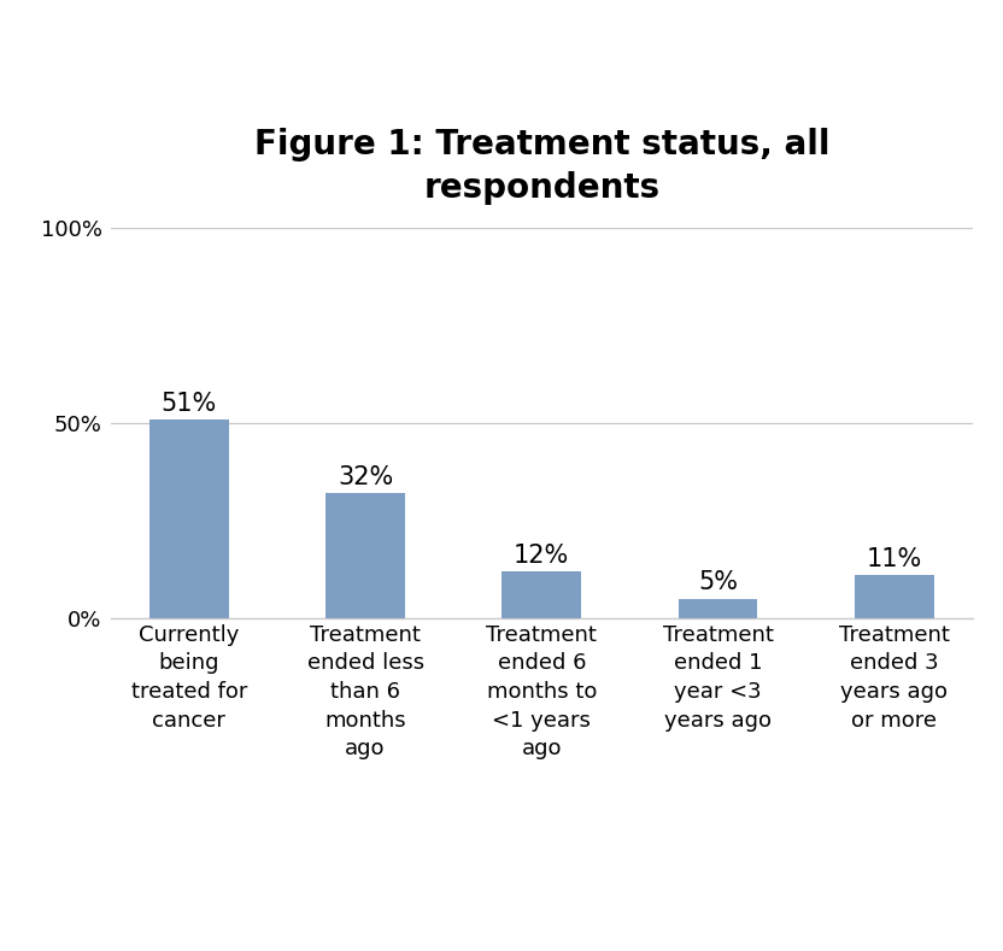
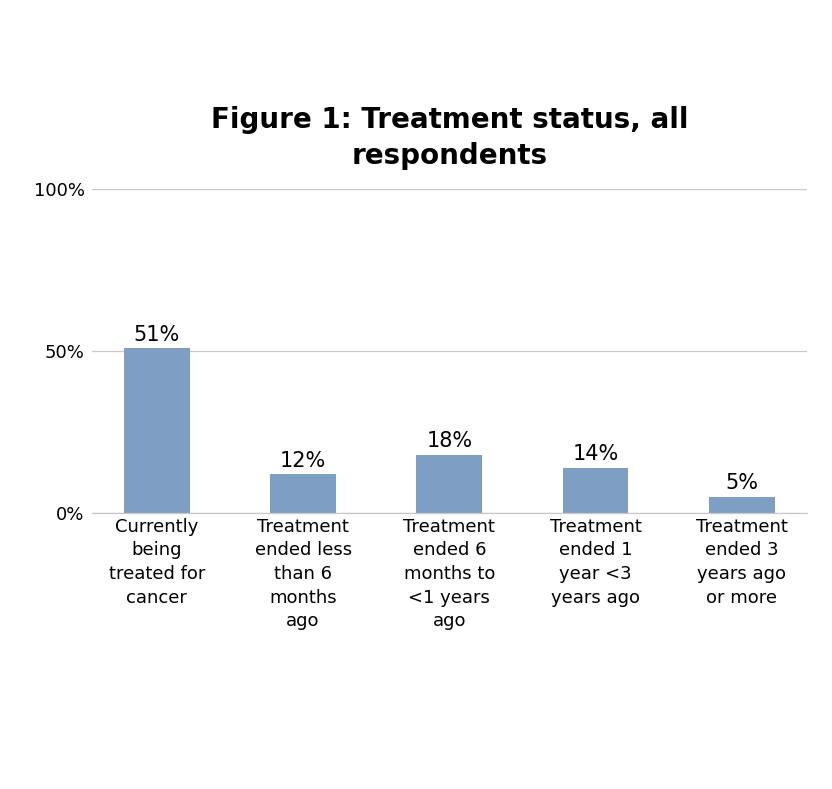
Treatment ended less than 6 months ago: 32% -> 12%
Treatment ended 6 months to <1 years ago: 12% -> 18%
Treatment ended 1 year <3 years ago: 5% -> 14%
Treatment ended 3 years ago or more: 11% -> 5%
